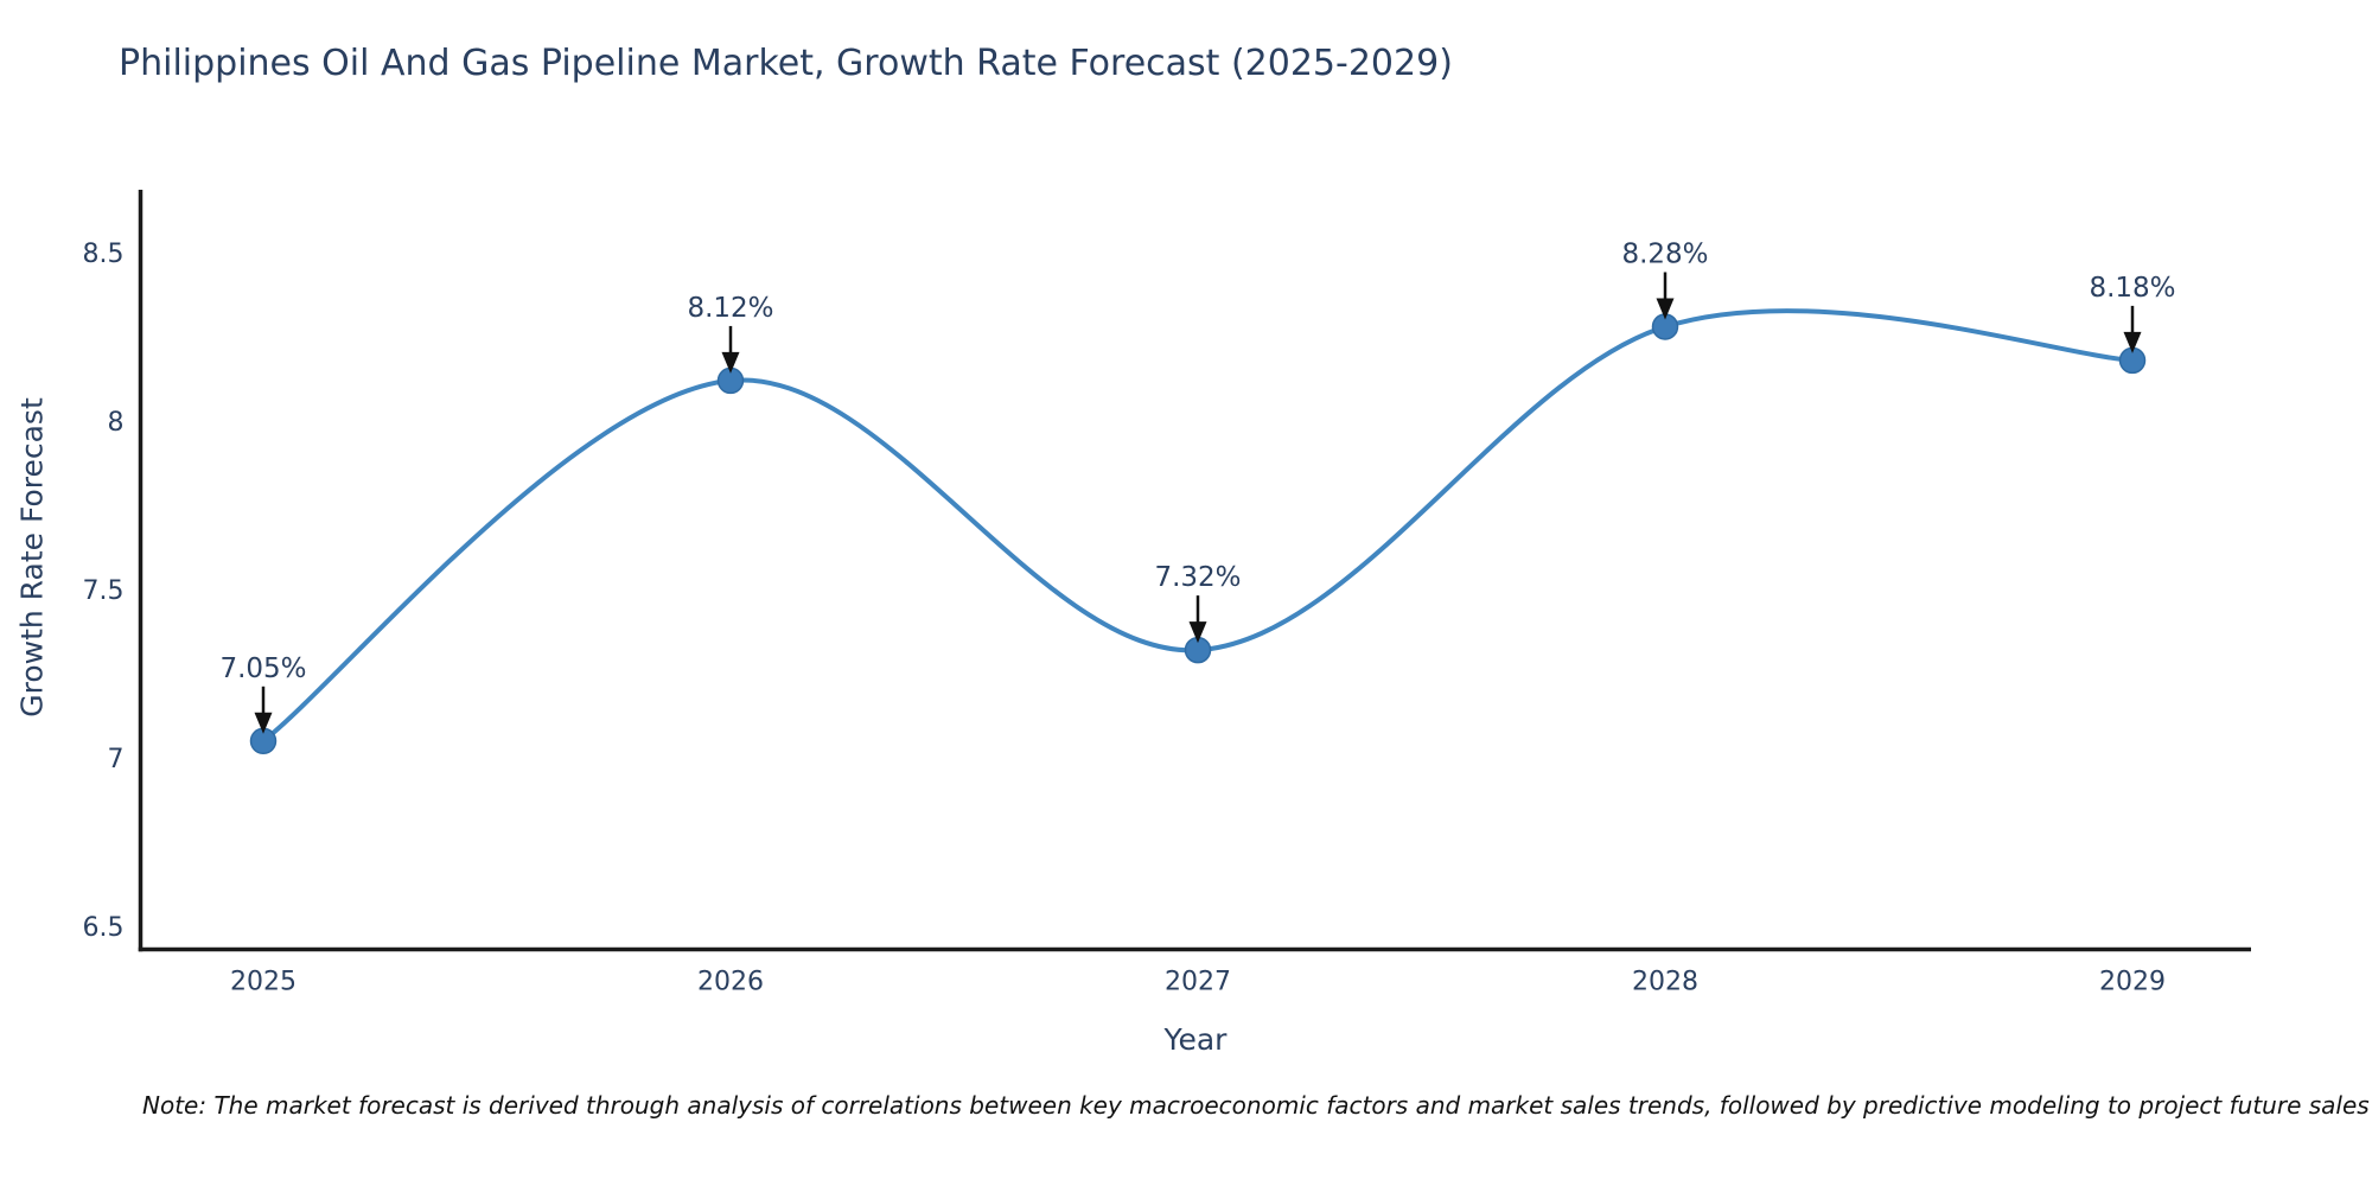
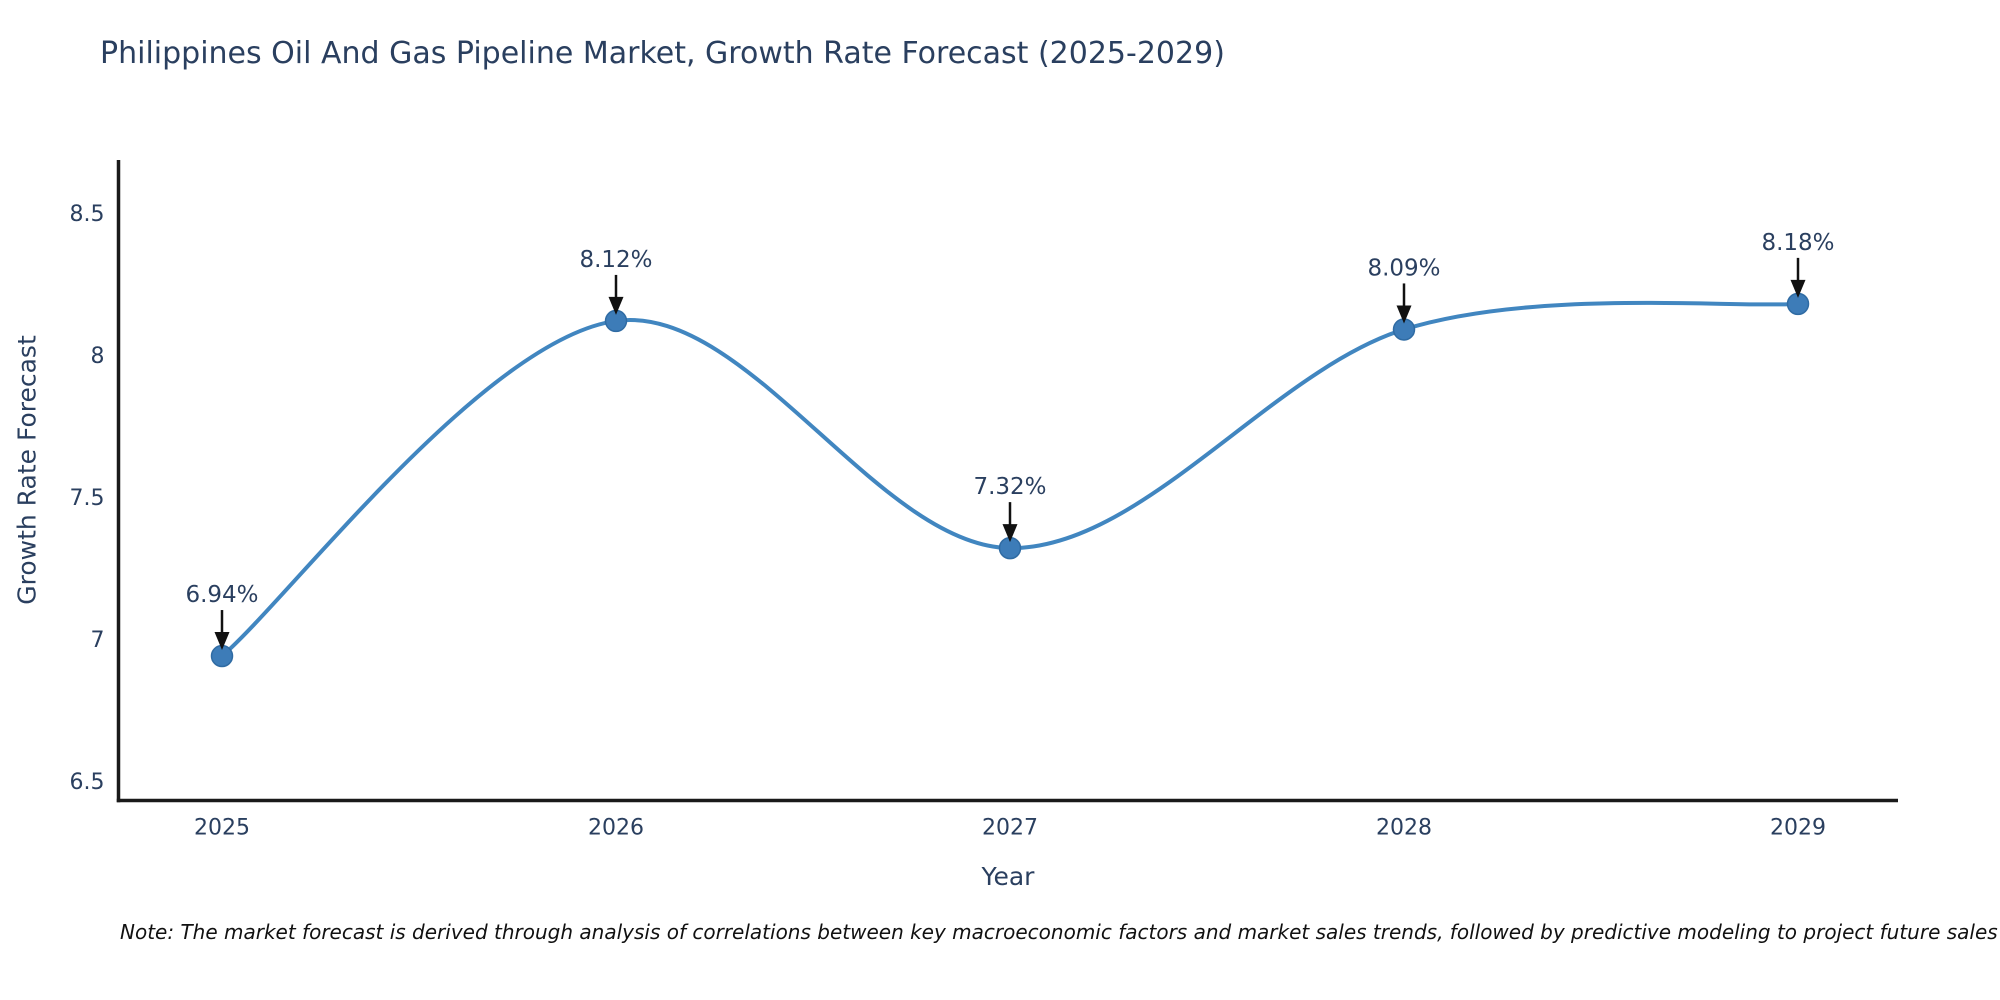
2025: 7.05% -> 6.94%
2028: 8.28% -> 8.09%
